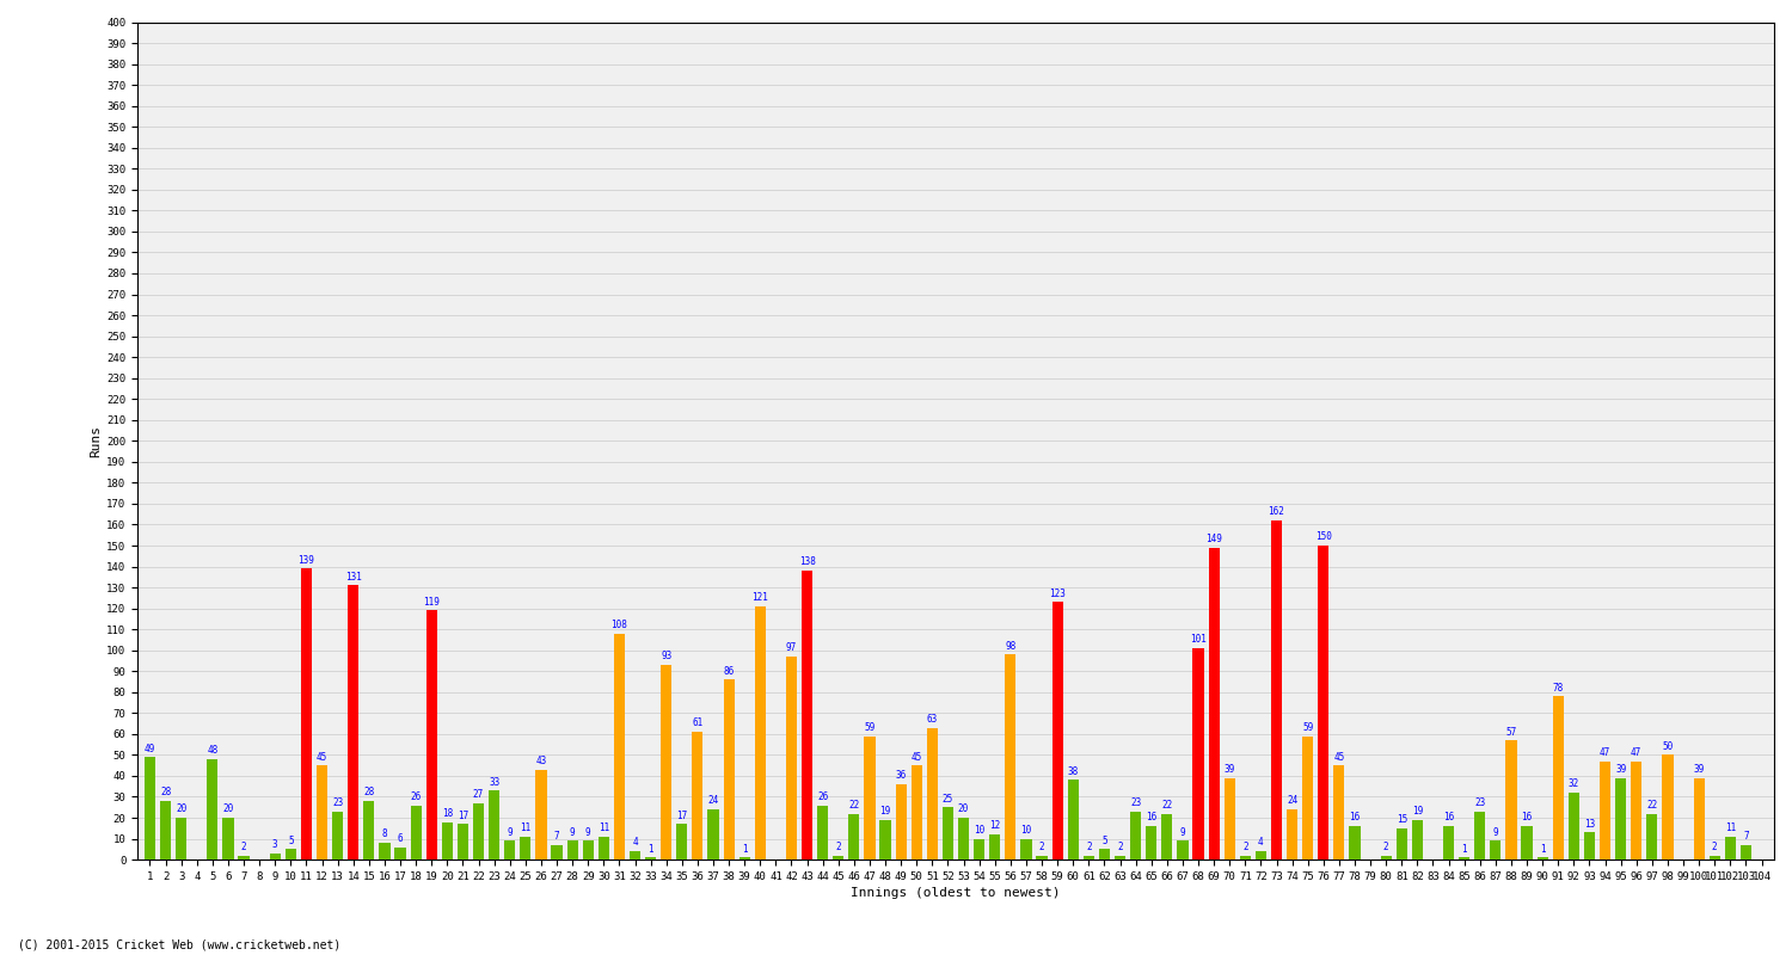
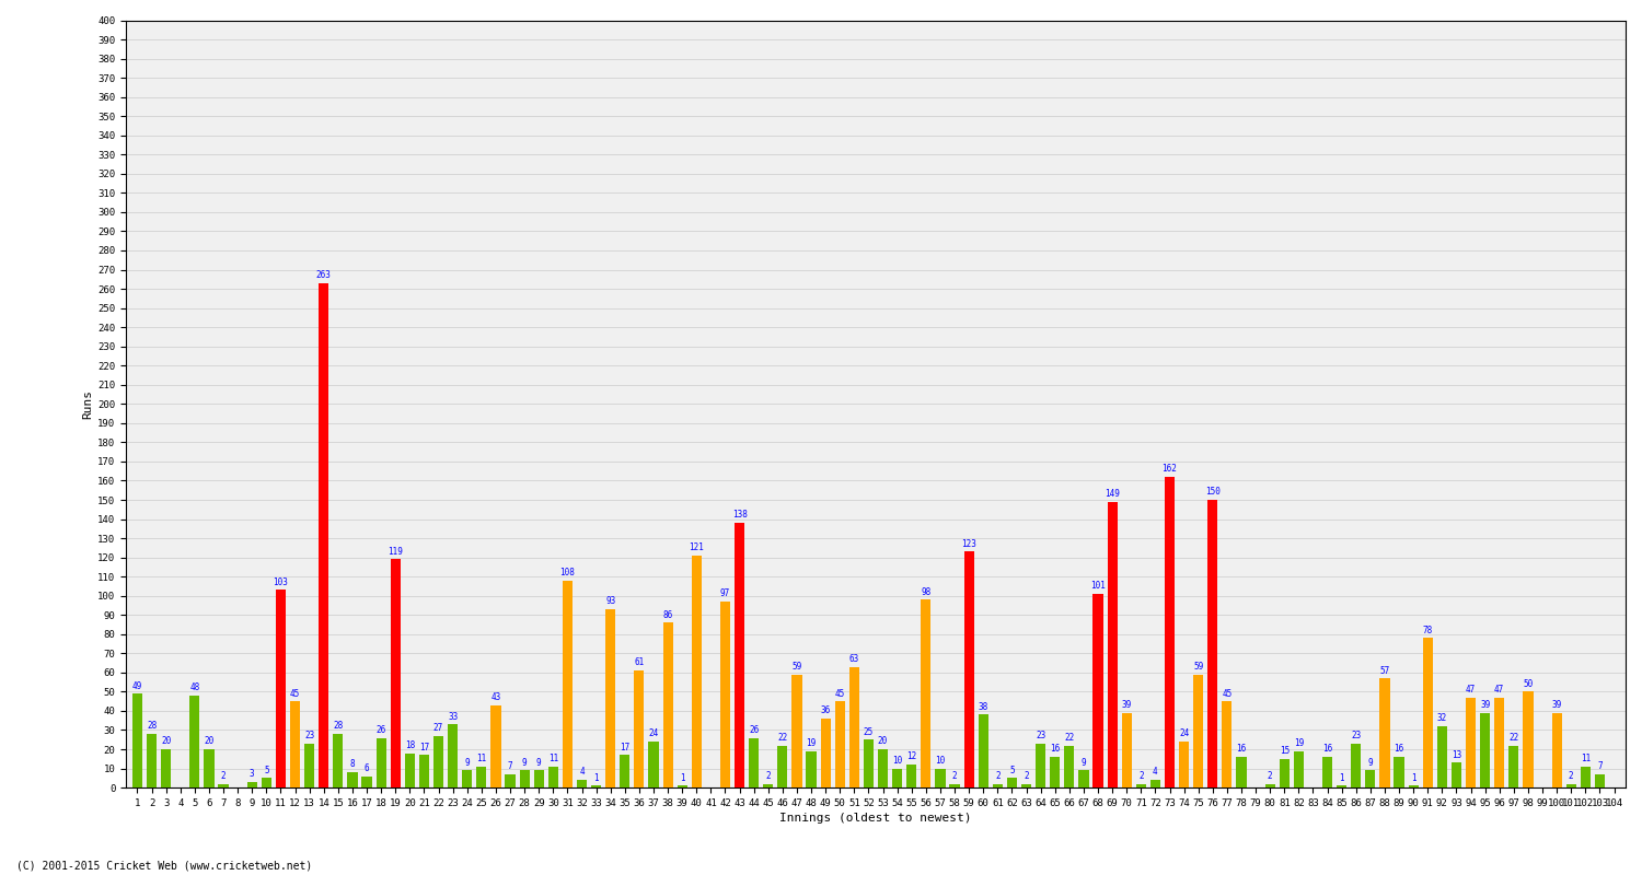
11: 139 -> 103
14: 131 -> 263
